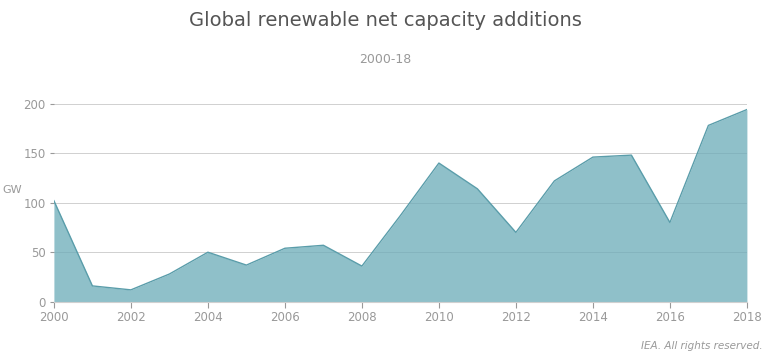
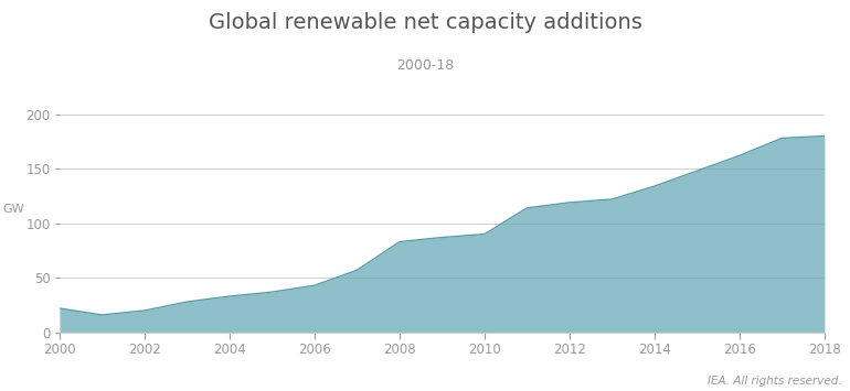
2000: 102 -> 22
2002: 12 -> 20
2004: 50 -> 33
2006: 54 -> 43
2008: 36 -> 83
2010: 140 -> 90
2012: 70 -> 119
2014: 146 -> 134
2016: 80 -> 162
2018: 194 -> 180
